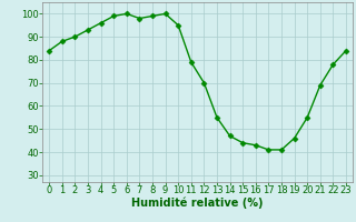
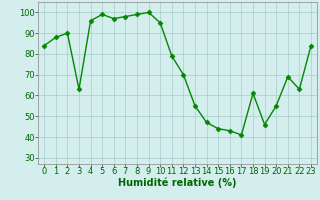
3: 93 -> 63
6: 100 -> 97
18: 41 -> 61
22: 78 -> 63
